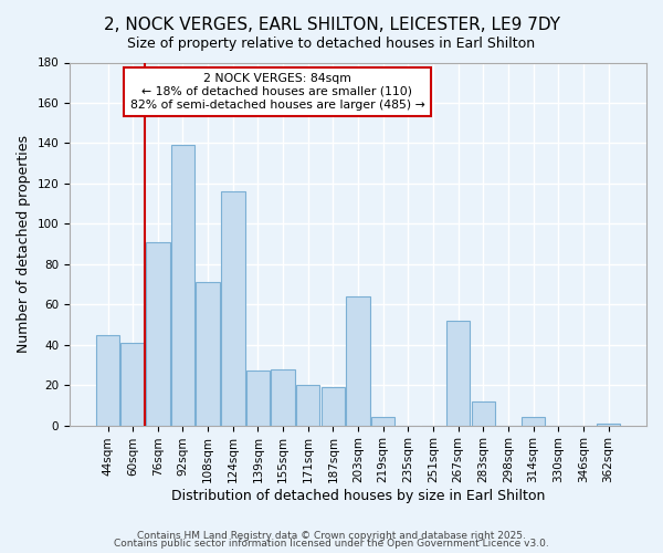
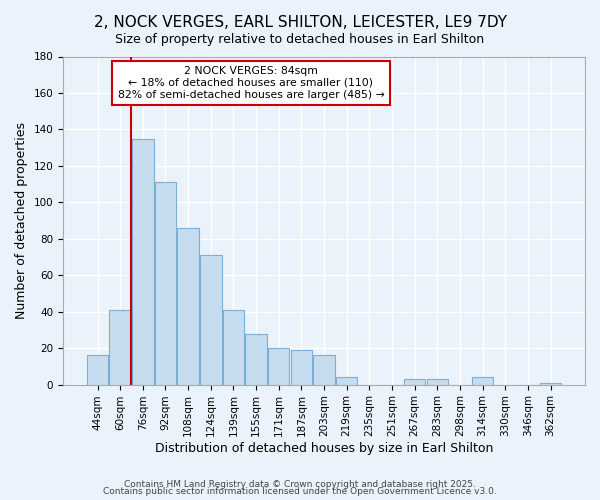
44sqm: 45 -> 16
76sqm: 91 -> 135
92sqm: 139 -> 111
108sqm: 71 -> 86
124sqm: 116 -> 71
139sqm: 27 -> 41
203sqm: 64 -> 16
267sqm: 52 -> 3
283sqm: 12 -> 3
